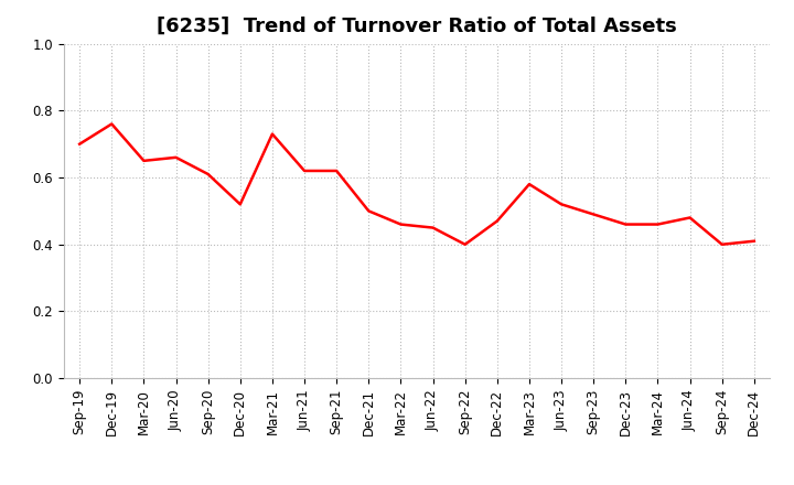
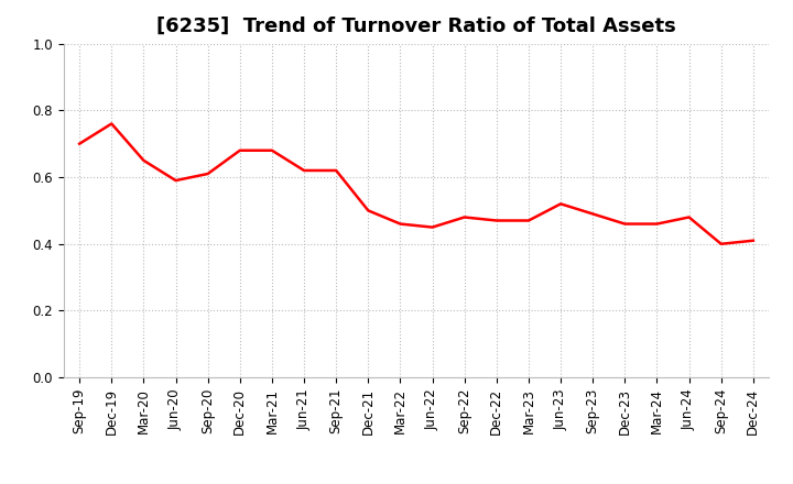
Jun-20: 0.66 -> 0.59
Dec-20: 0.52 -> 0.68
Mar-21: 0.73 -> 0.68
Sep-22: 0.40 -> 0.48
Mar-23: 0.58 -> 0.47
